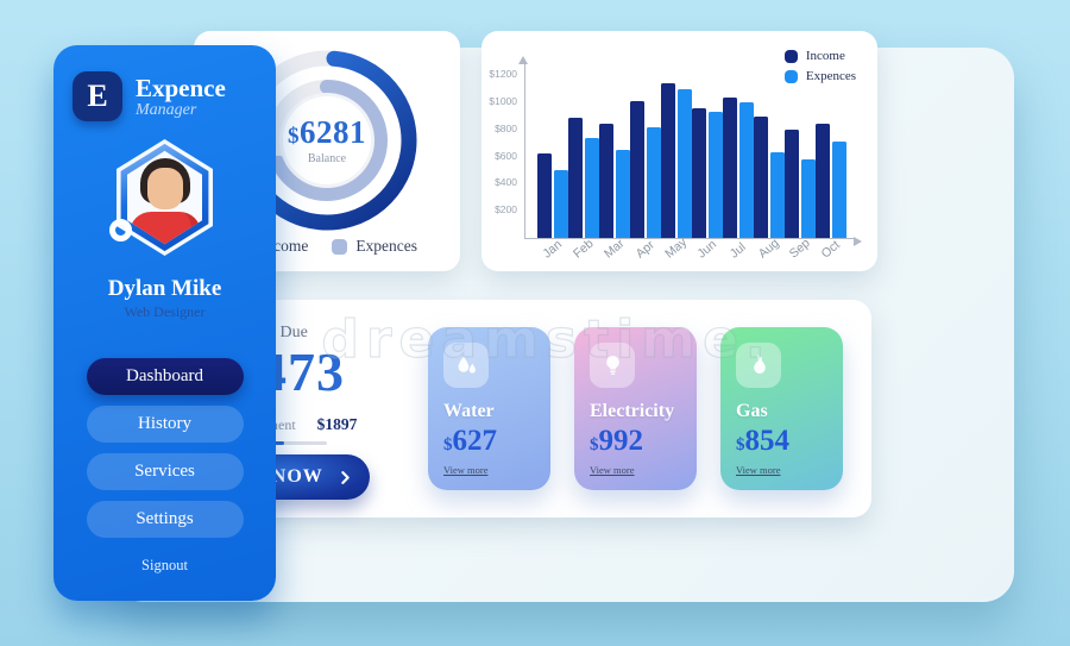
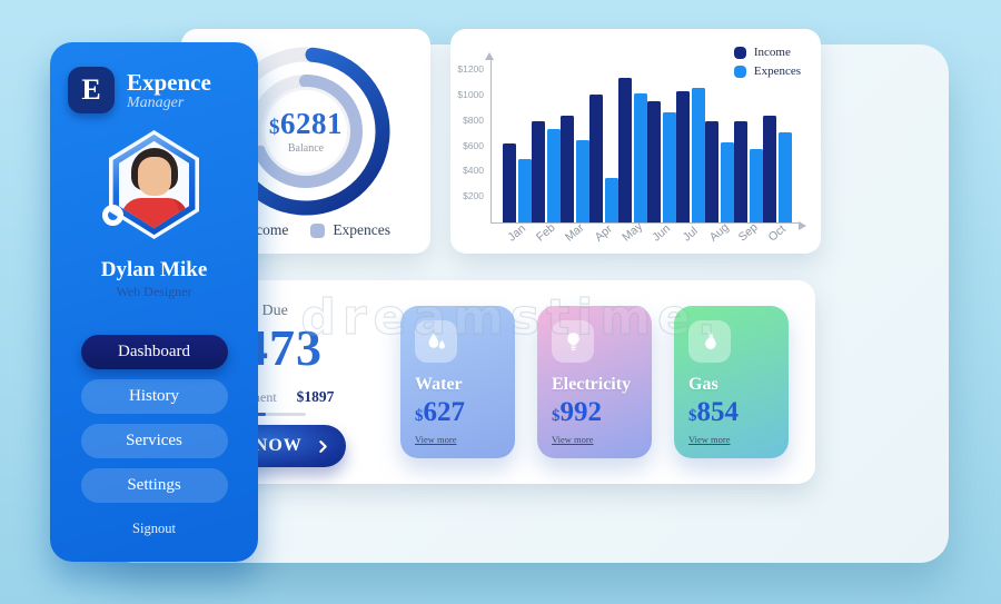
Income/Feb: $890 -> $800
Expences/Apr: $820 -> $350
Expences/May: $1100 -> $1020
Expences/Jun: $940 -> $870
Expences/Jul: $1000 -> $1060
Income/Aug: $900 -> $800
